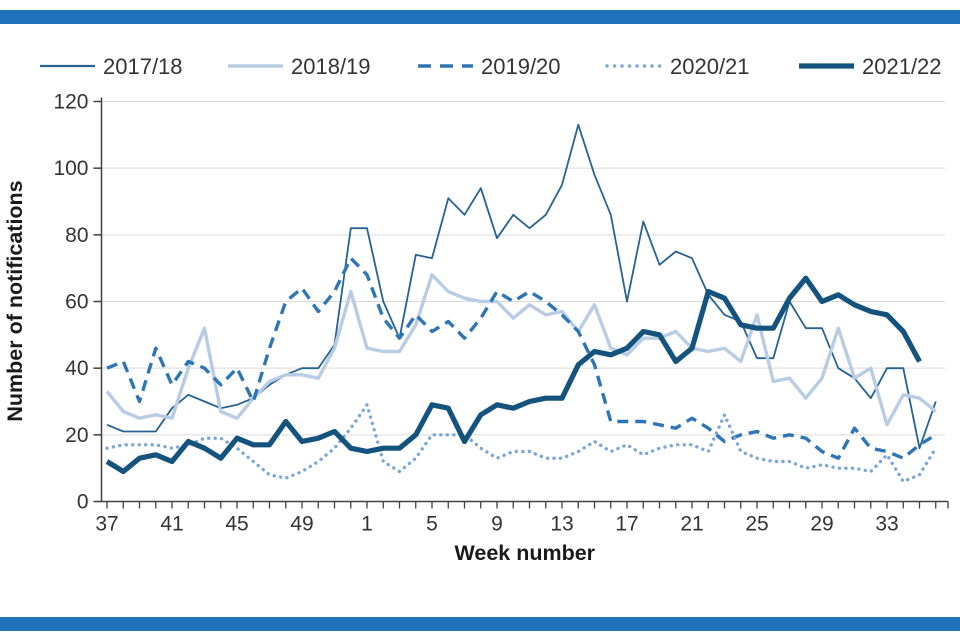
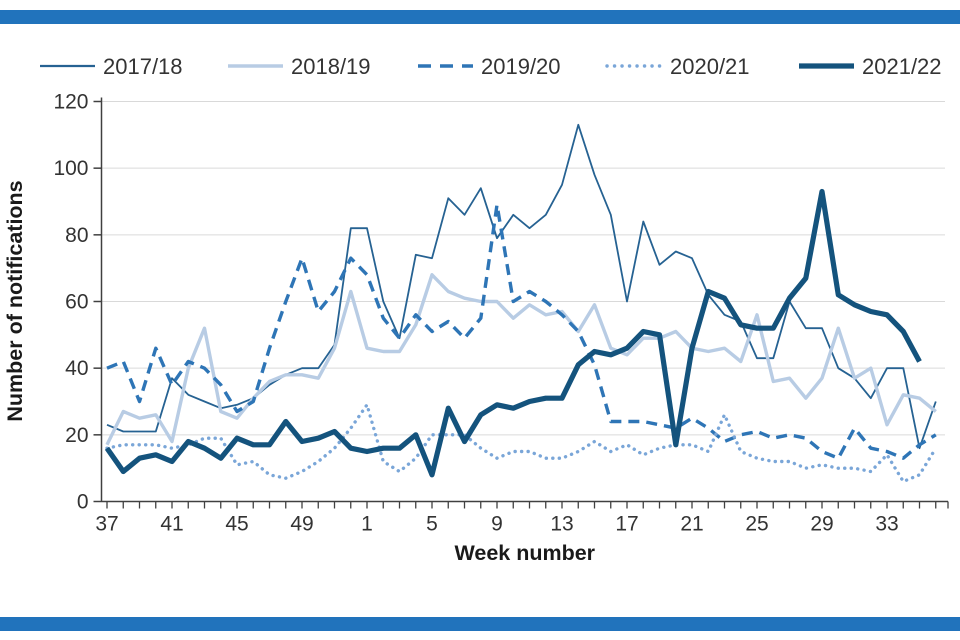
2018/19/37: 33 -> 17
2021/22/37: 12 -> 16
2017/18/41: 28 -> 37
2018/19/41: 25 -> 18
2019/20/45: 40 -> 27
2020/21/45: 16 -> 11
2019/20/49: 64 -> 73
2021/22/5: 29 -> 8
2019/20/9: 63 -> 89
2021/22/20: 42 -> 17
2021/22/29: 60 -> 93
